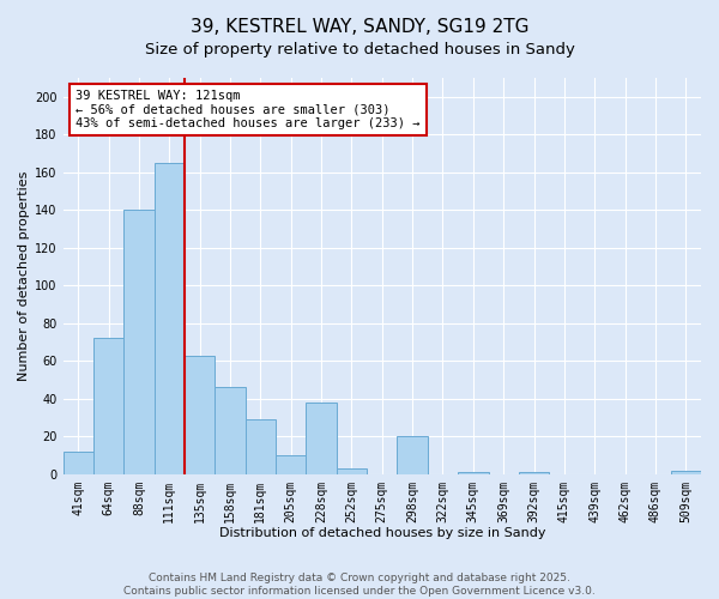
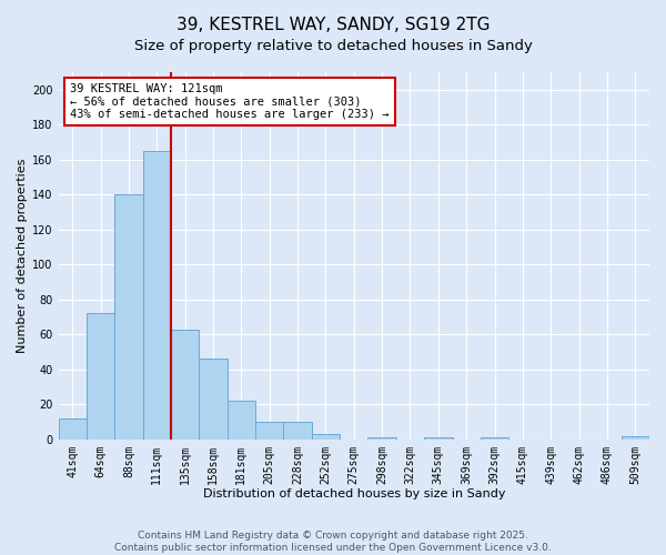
181sqm: 29 -> 22
228sqm: 38 -> 10
298sqm: 20 -> 1
